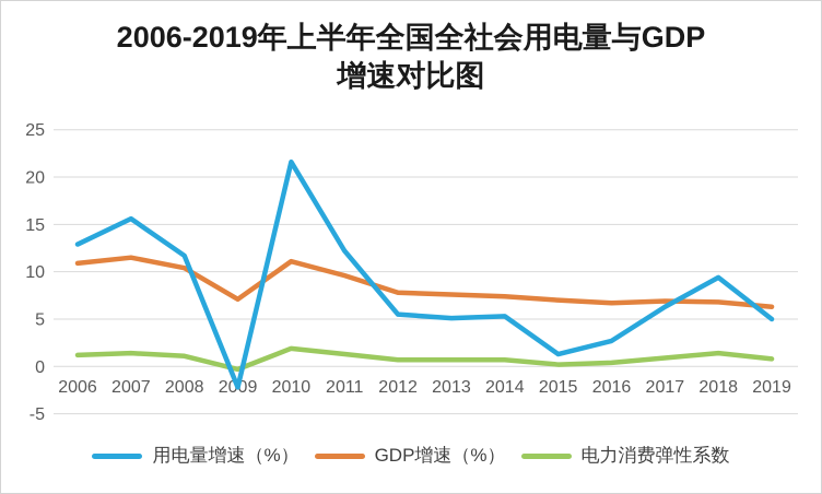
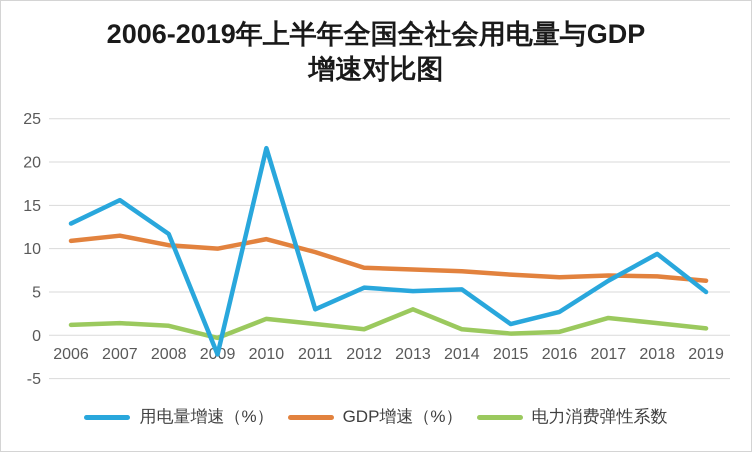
GDP增速（%）/2009: 7 -> 10
用电量增速（%）/2011: 12 -> 3
电力消费弹性系数/2013: 1 -> 3
电力消费弹性系数/2017: 1 -> 2
